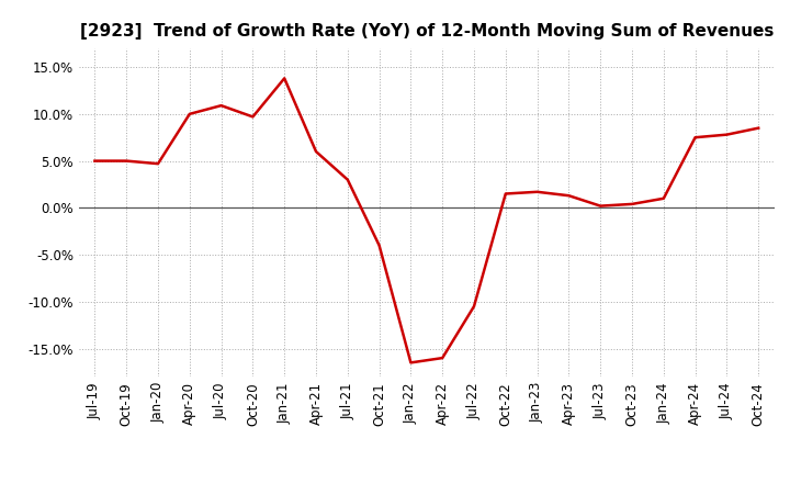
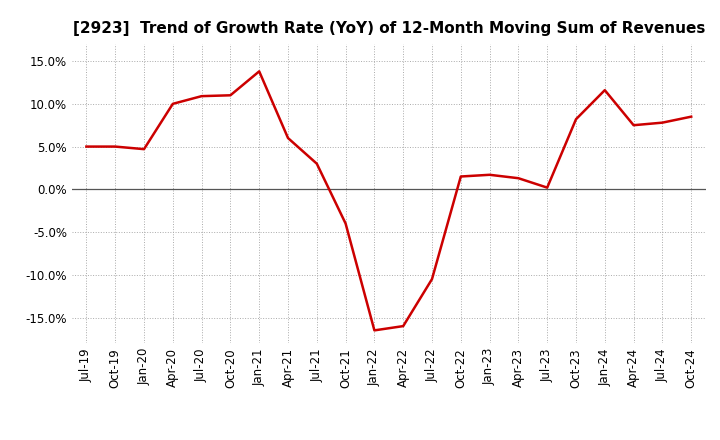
Oct-20: 9.7% -> 11.0%
Oct-23: 0.4% -> 8.2%
Jan-24: 1.0% -> 11.6%
